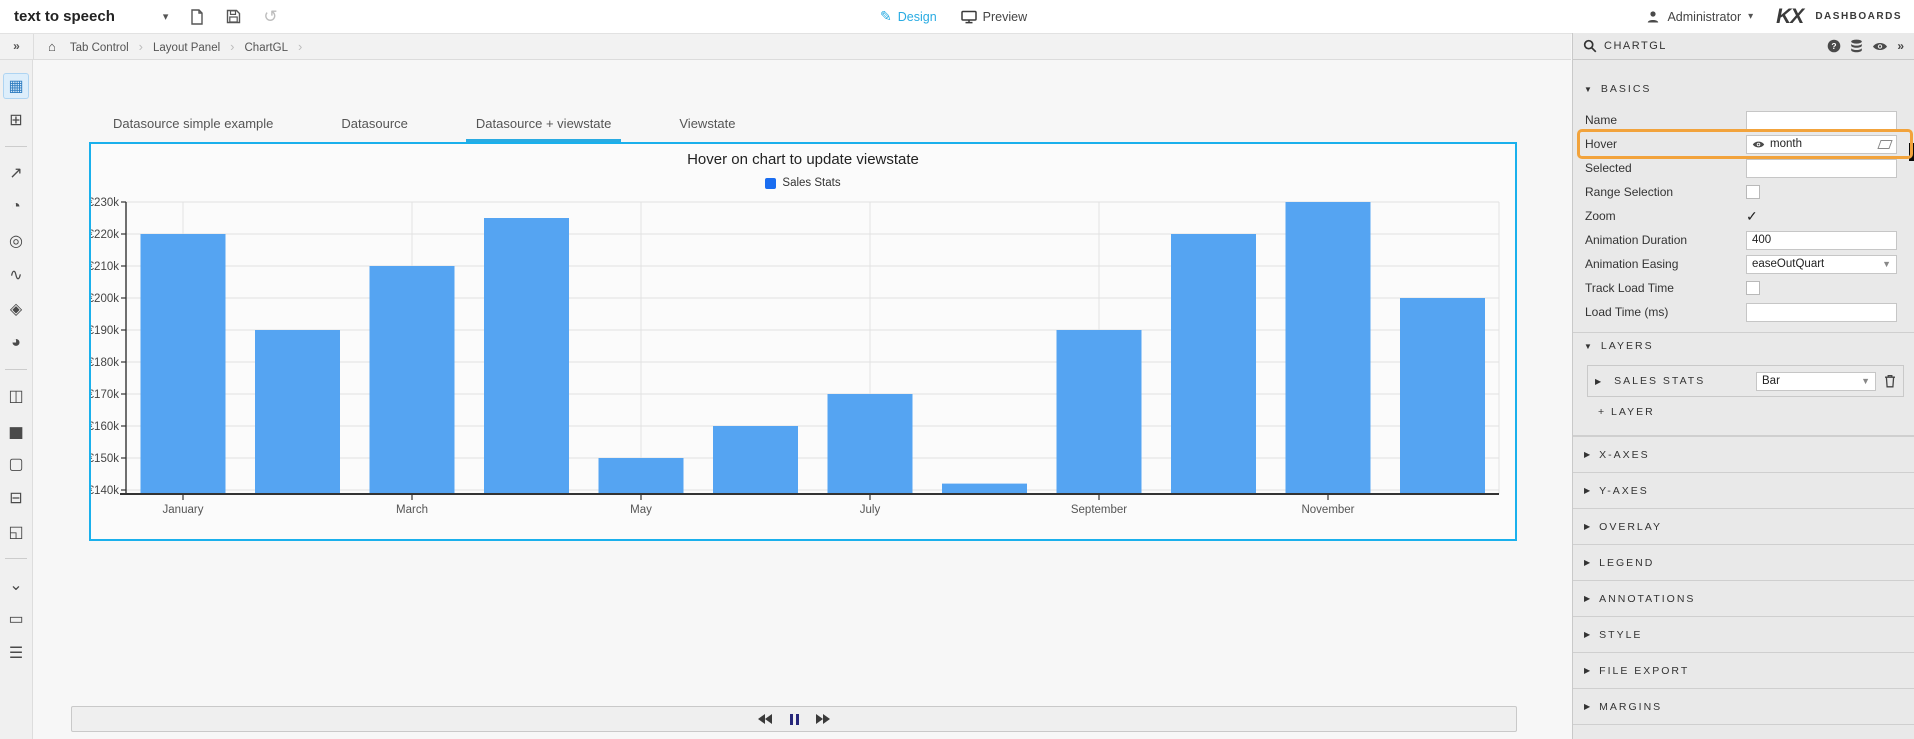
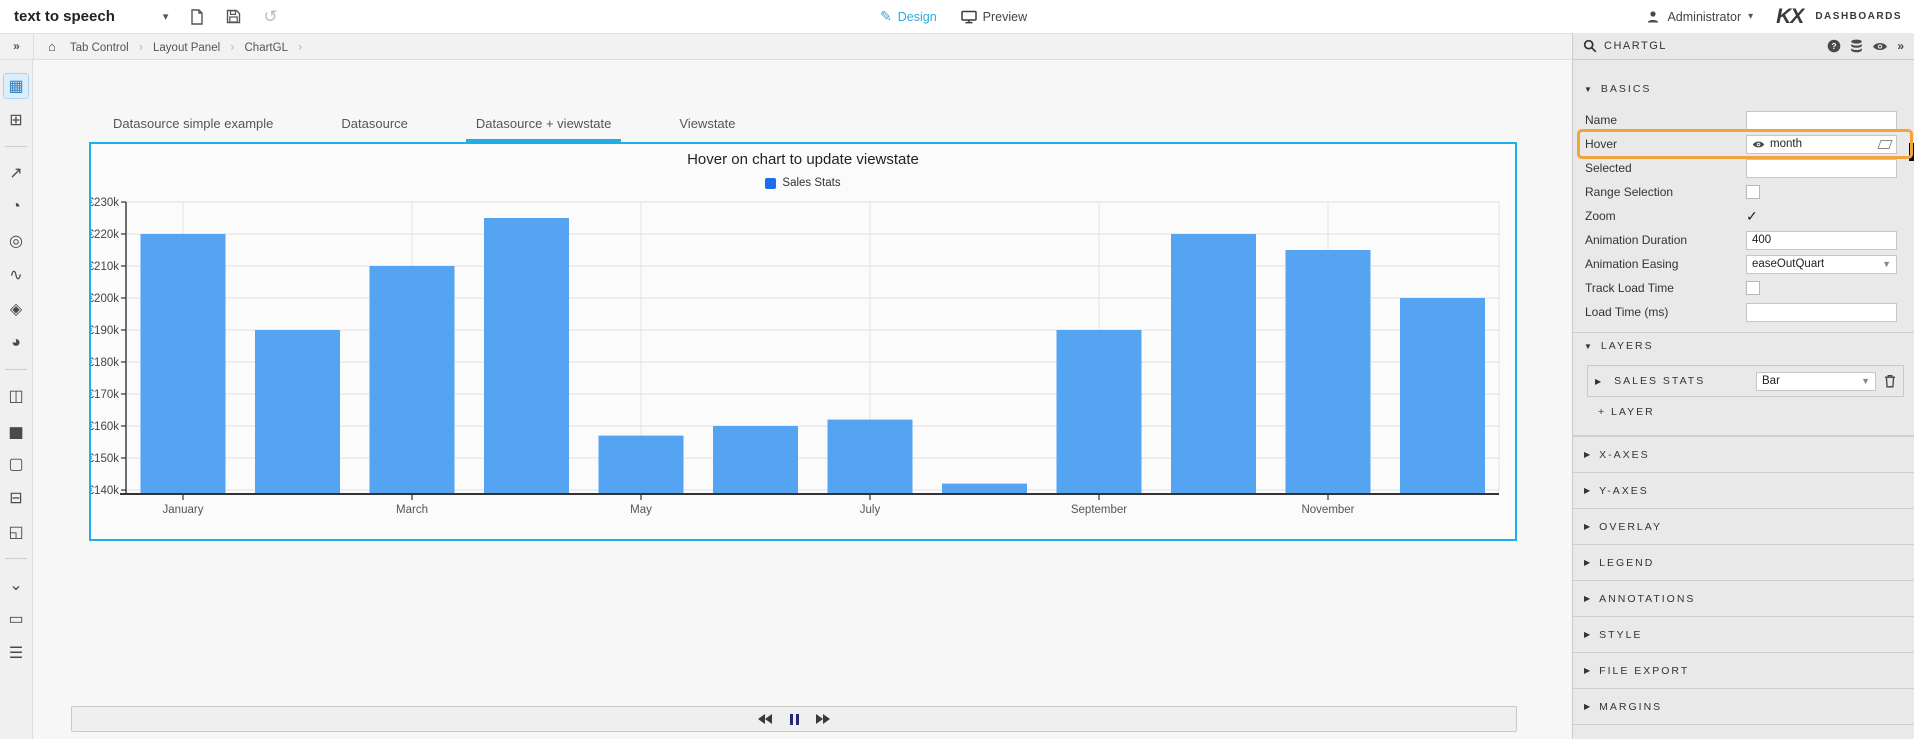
May: €150k -> €157k
July: €170k -> €162k
November: €230k -> €215k
